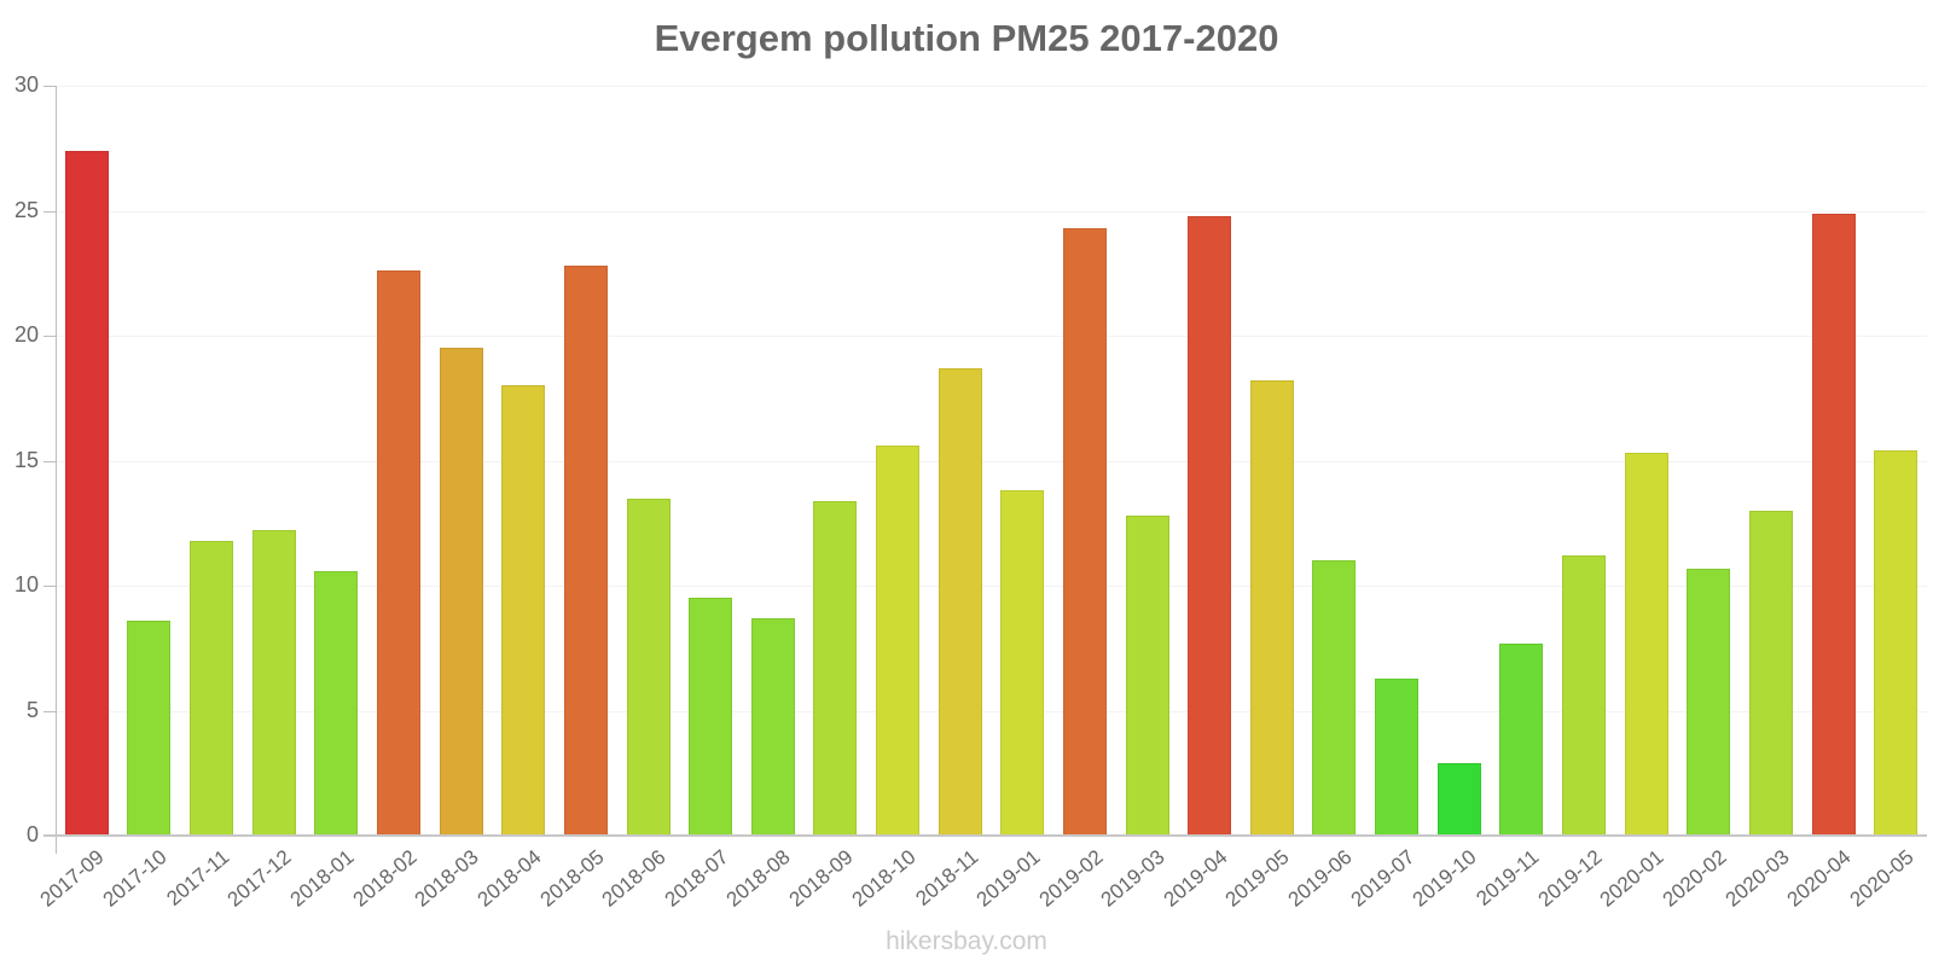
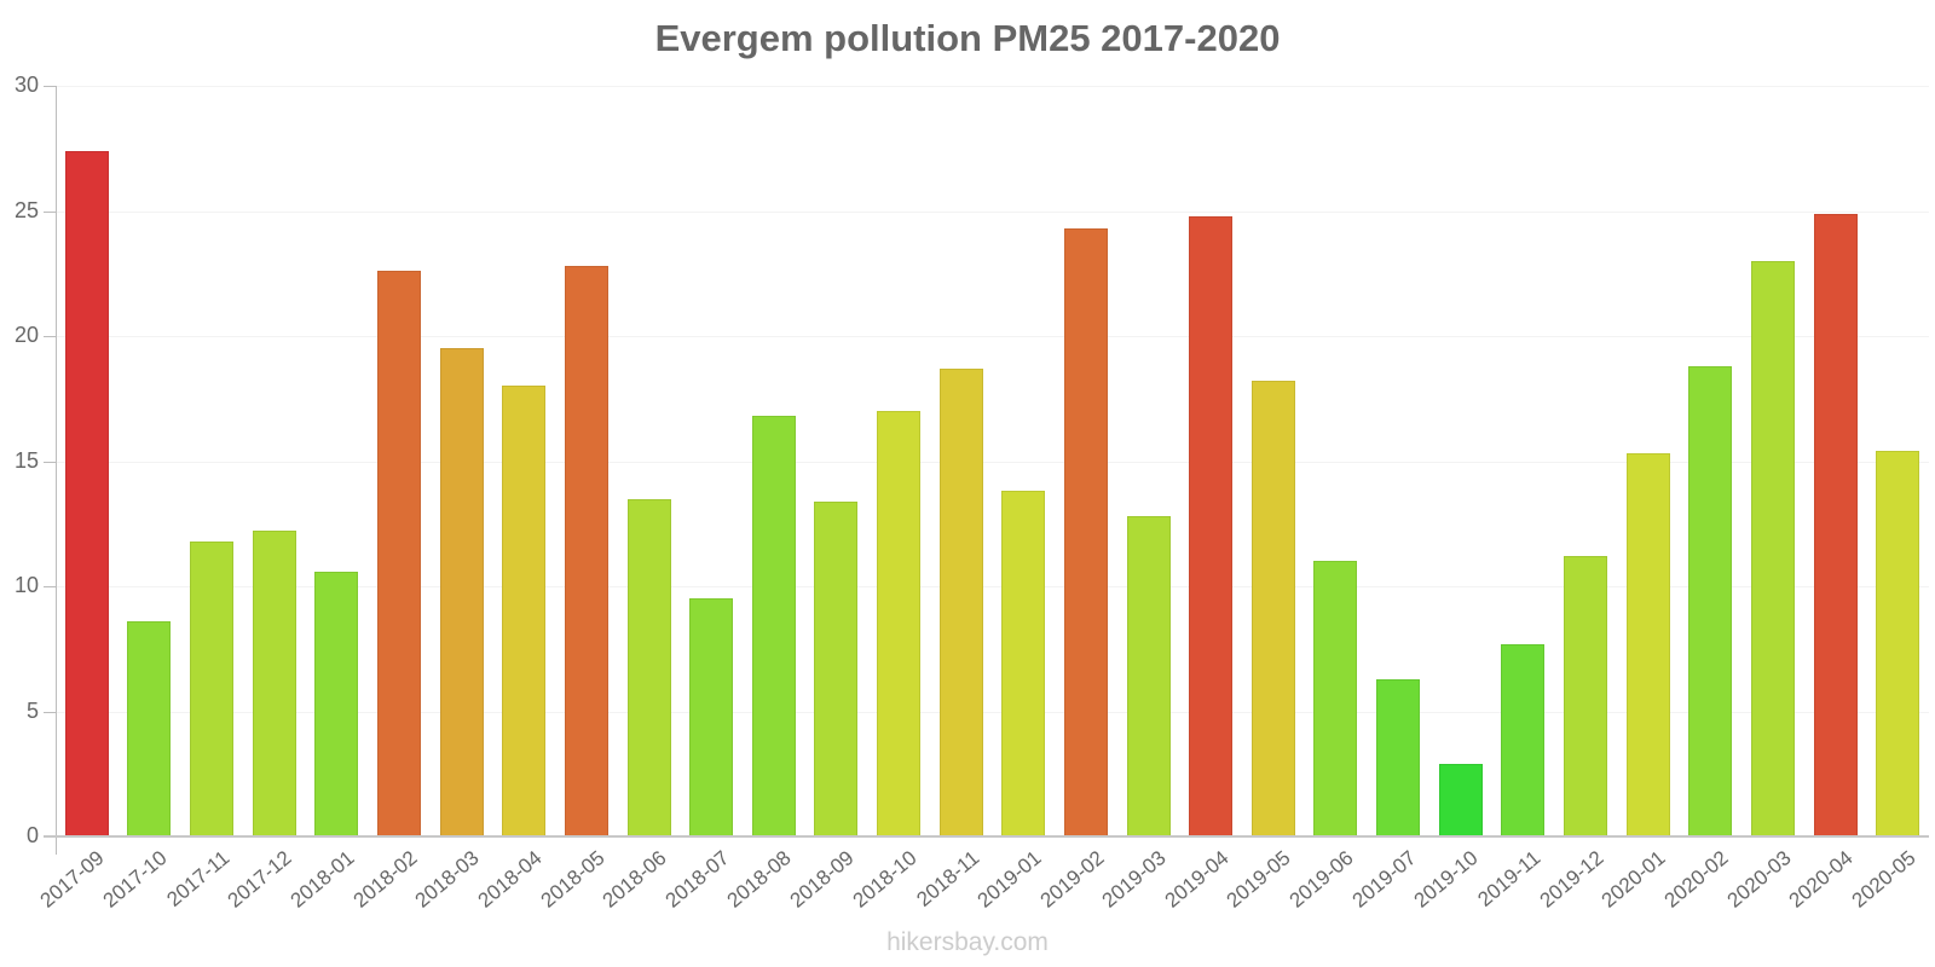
2018-08: 8.7 -> 16.8
2018-10: 15.6 -> 17.0
2020-02: 10.7 -> 18.8
2020-03: 13.0 -> 23.0
